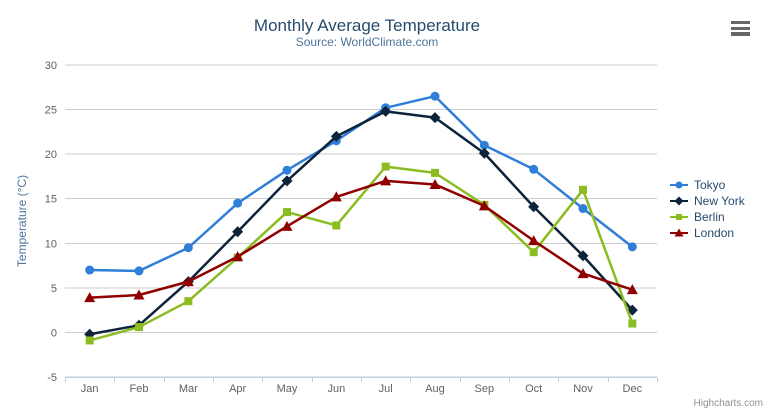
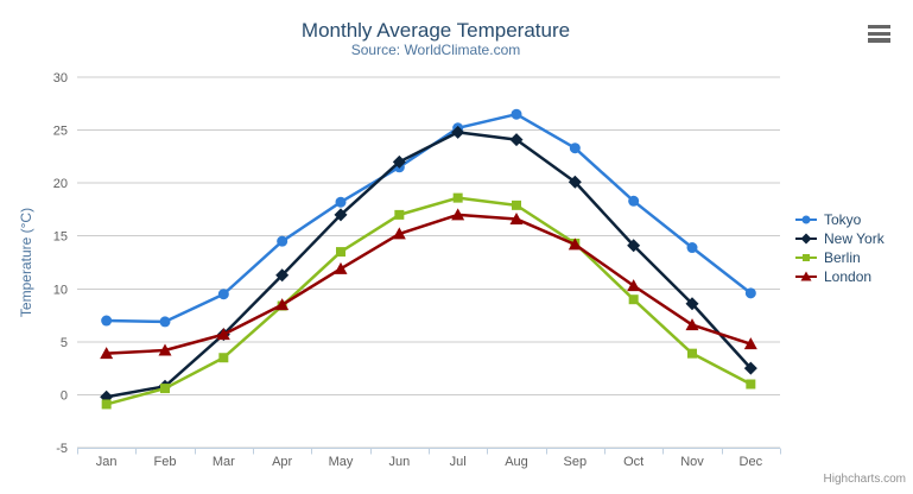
Berlin/Jun: 12 -> 17
Tokyo/Sep: 21 -> 23
Berlin/Nov: 16 -> 4
